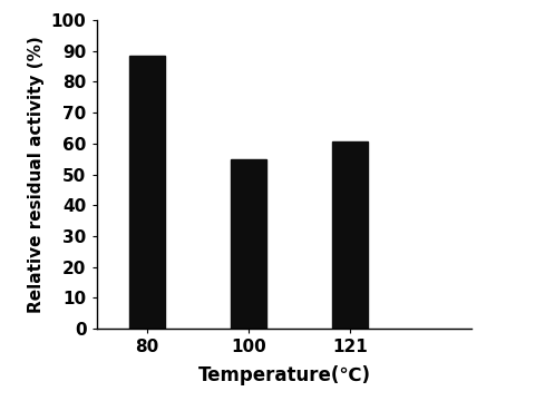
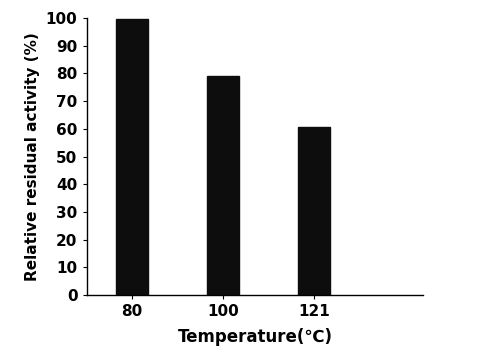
80: 88.5 -> 99.5
100: 55.0 -> 79.0
